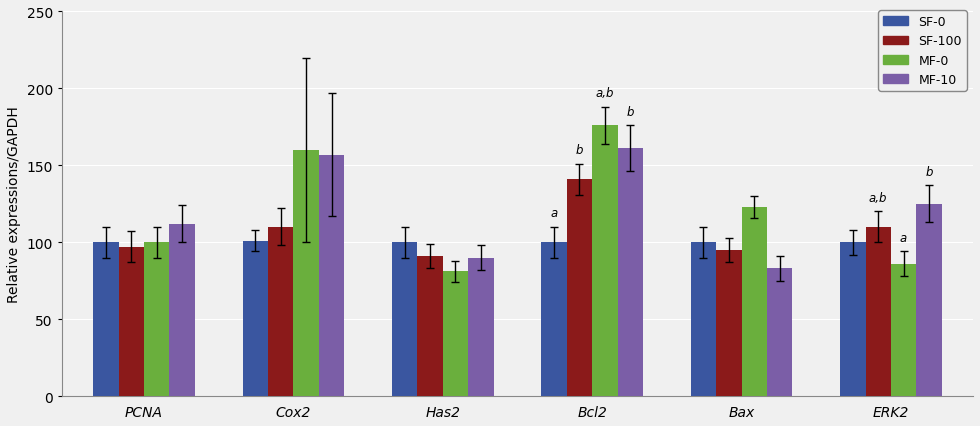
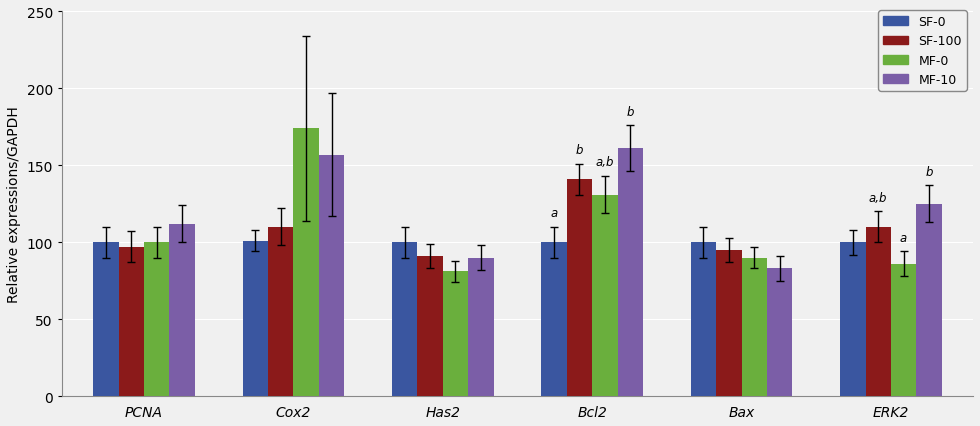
MF-0/Cox2: 160 -> 174
MF-0/Bcl2: 176 -> 131
MF-0/Bax: 123 -> 90
